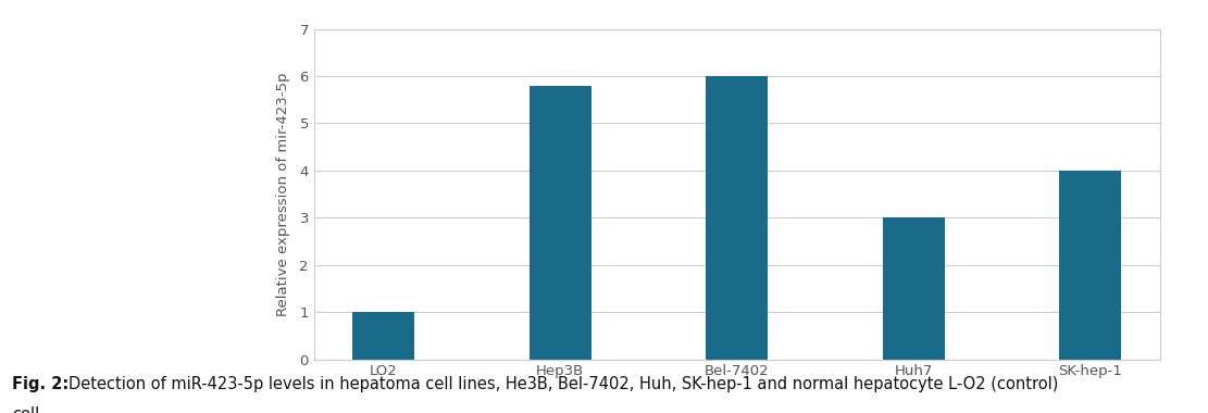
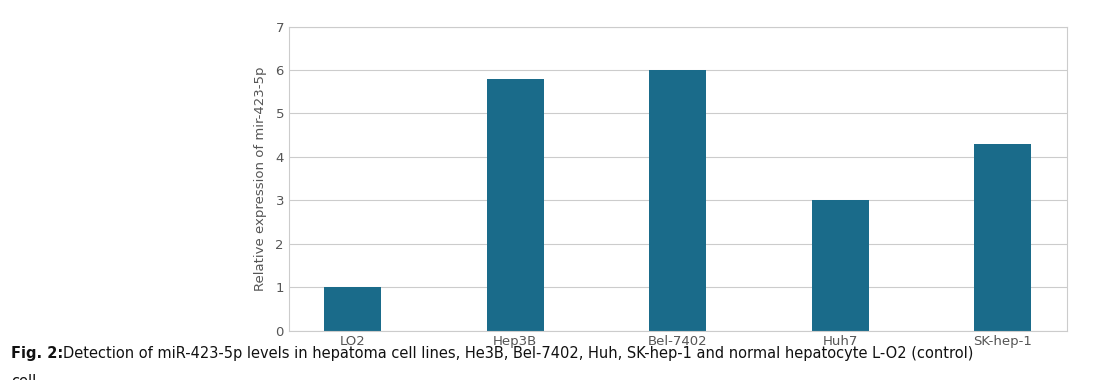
SK-hep-1: 4.0 -> 4.3
